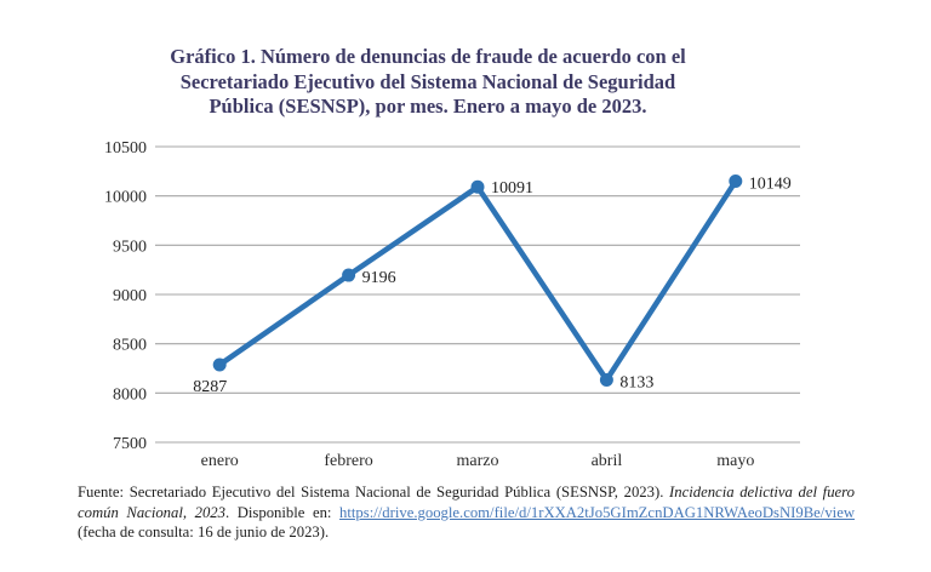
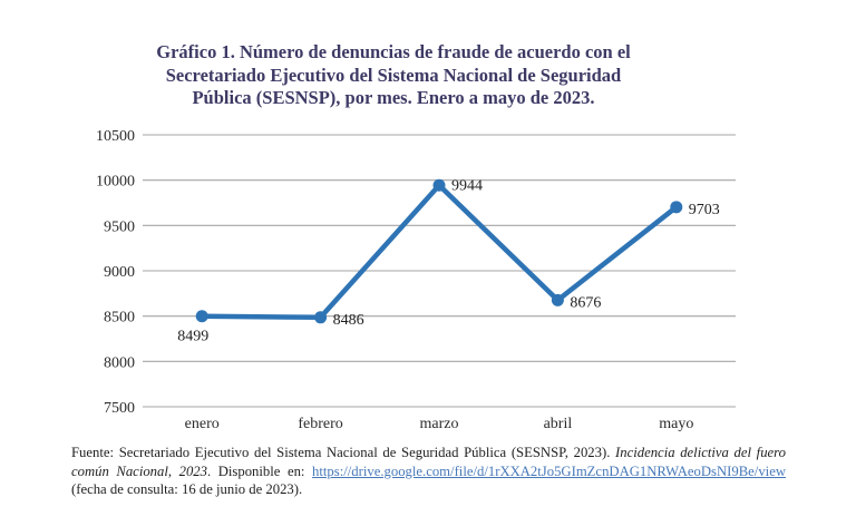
enero: 8287 -> 8499
febrero: 9196 -> 8486
marzo: 10091 -> 9944
abril: 8133 -> 8676
mayo: 10149 -> 9703
